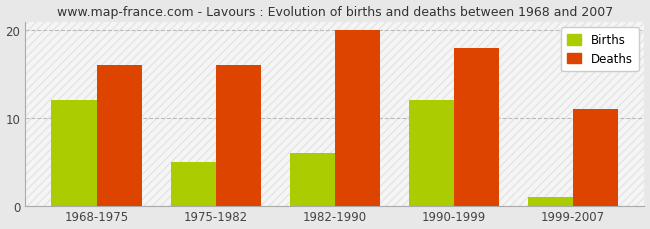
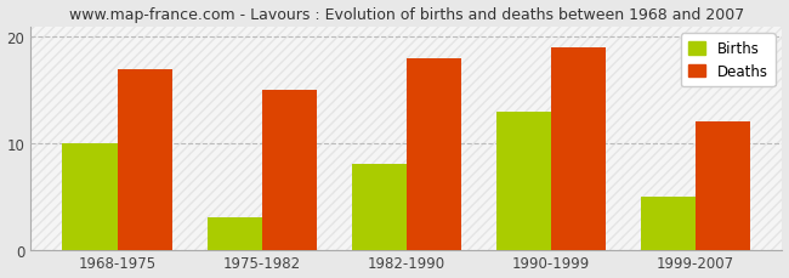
Births/1968-1975: 12 -> 10
Deaths/1968-1975: 16 -> 17
Births/1975-1982: 5 -> 3
Deaths/1975-1982: 16 -> 15
Births/1982-1990: 6 -> 8
Deaths/1982-1990: 20 -> 18
Births/1990-1999: 12 -> 13
Deaths/1990-1999: 18 -> 19
Births/1999-2007: 1 -> 5
Deaths/1999-2007: 11 -> 12
